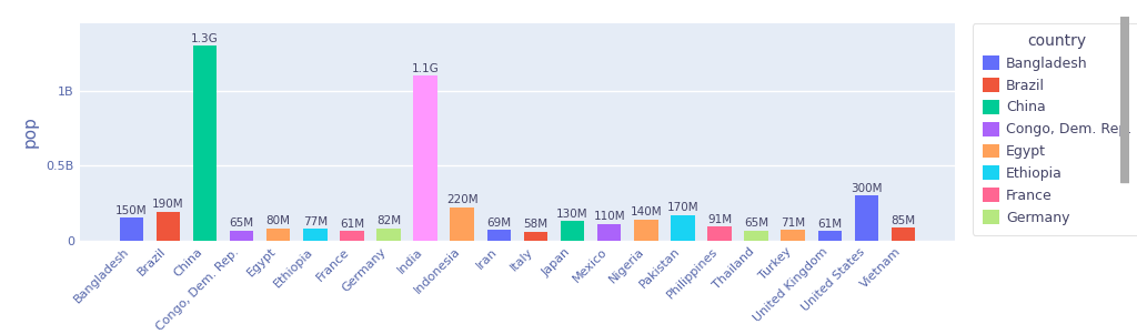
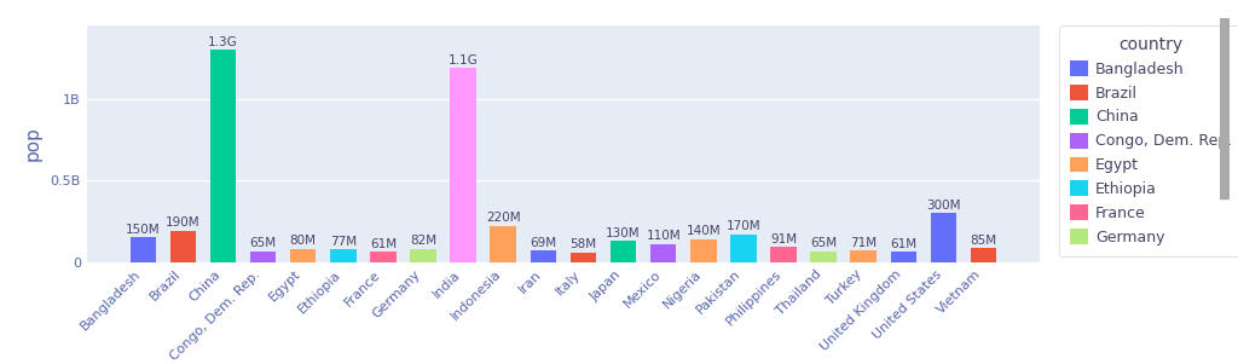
India: 1.10B -> 1.19B
